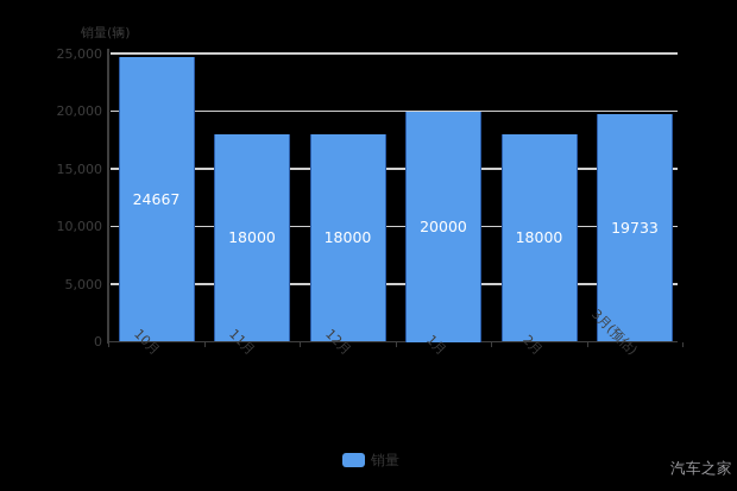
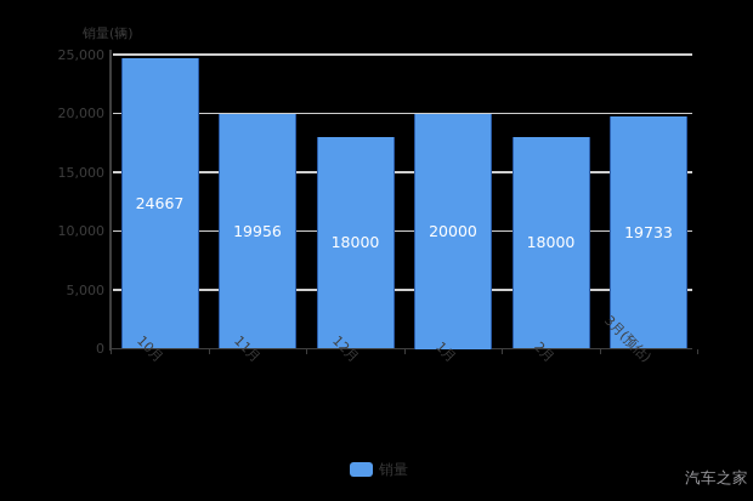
11月: 18000 -> 19956
